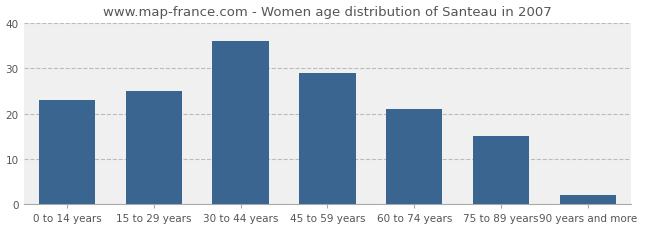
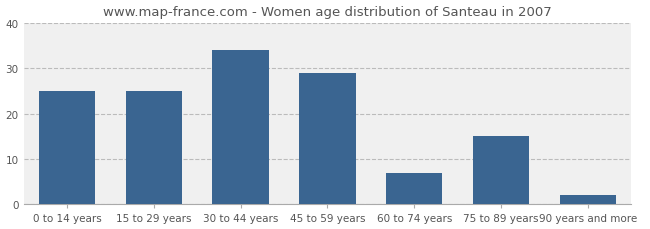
0 to 14 years: 23 -> 25
30 to 44 years: 36 -> 34
60 to 74 years: 21 -> 7
